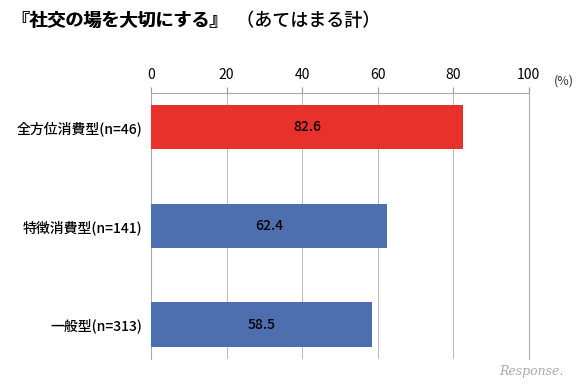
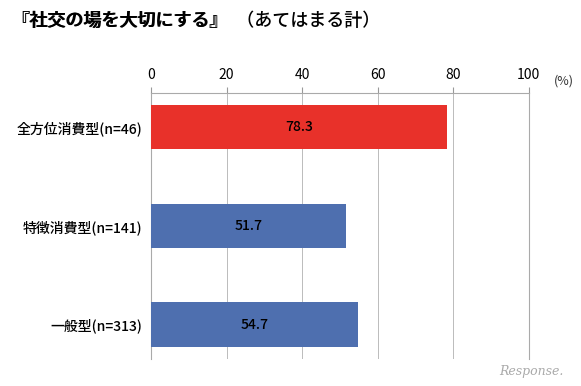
全方位消費型(n=46): 82.6 -> 78.3
特徴消費型(n=141): 62.4 -> 51.7
一般型(n=313): 58.5 -> 54.7
